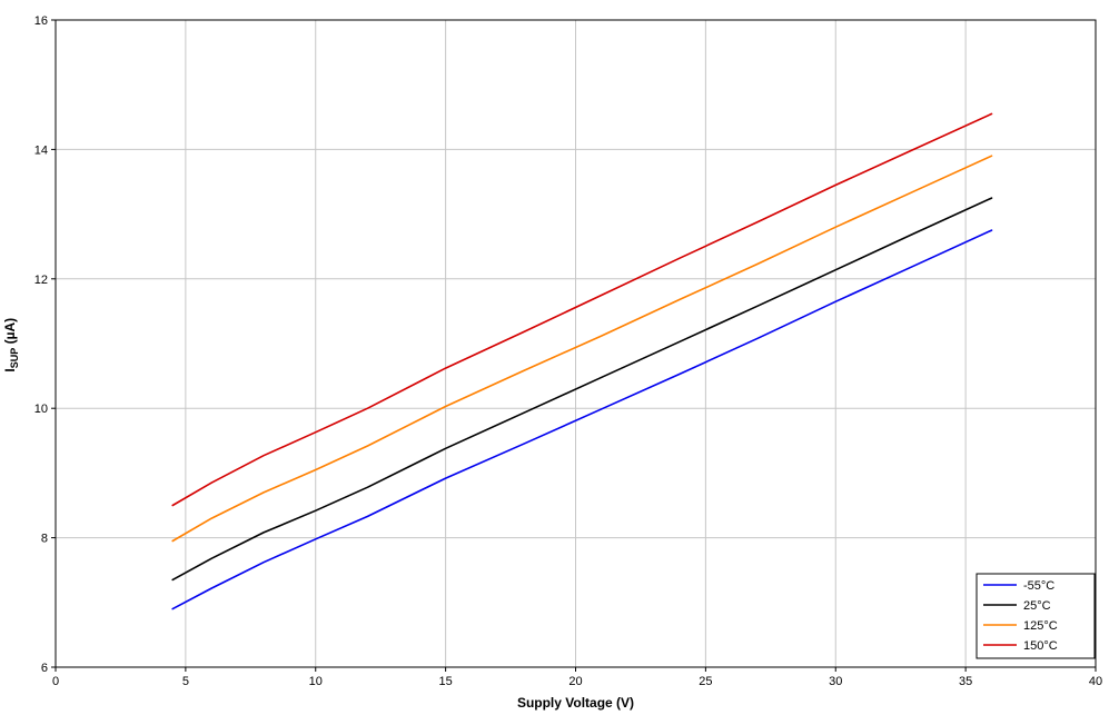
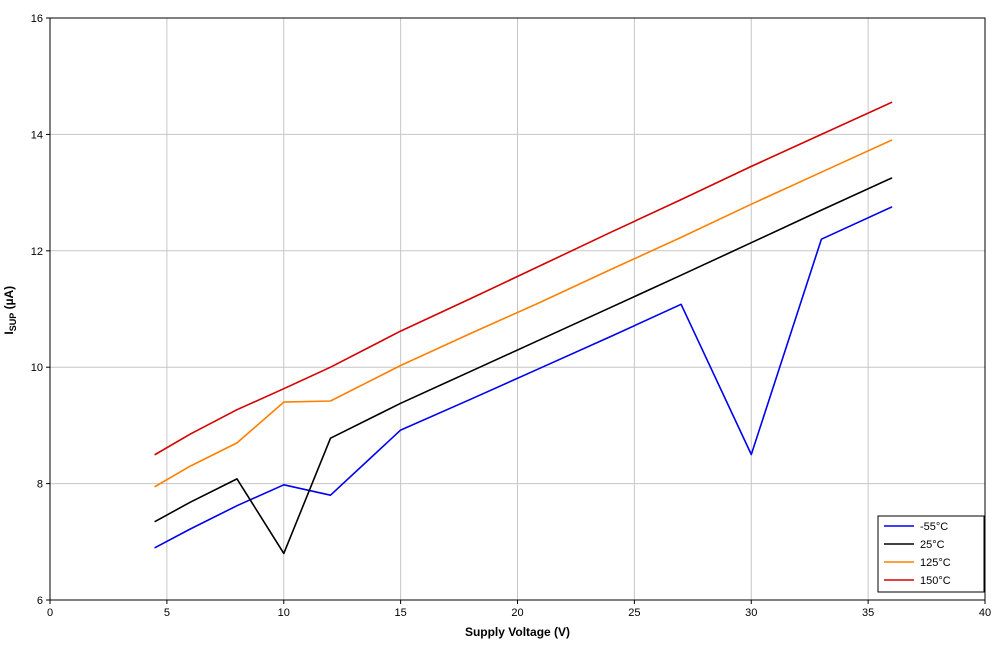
25°C/10: 8.4 -> 6.8
125°C/10: 9.1 -> 9.4
-55°C/12: 8.3 -> 7.8
-55°C/30: 11.7 -> 8.5
